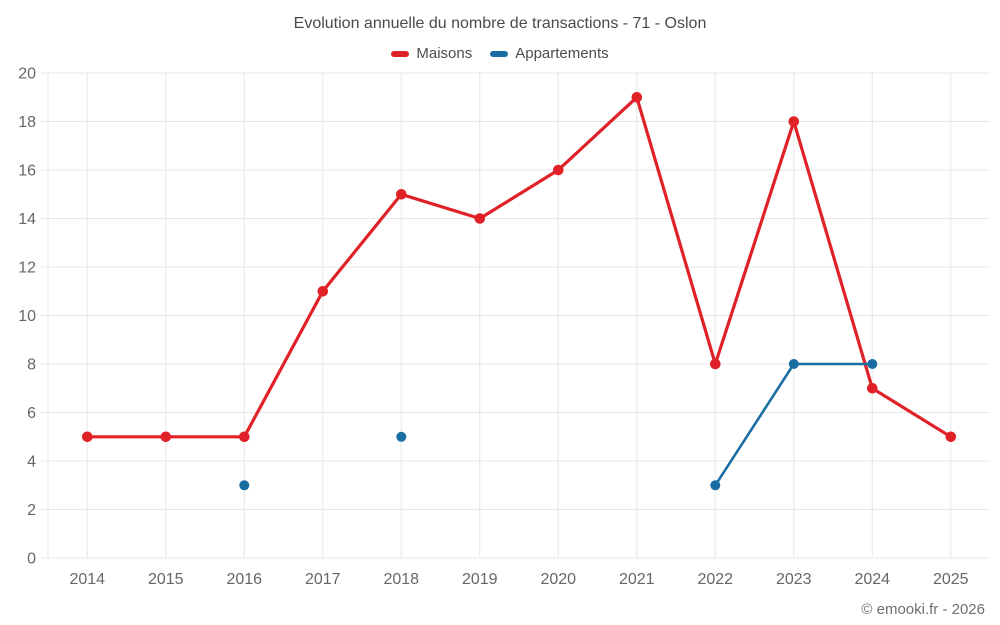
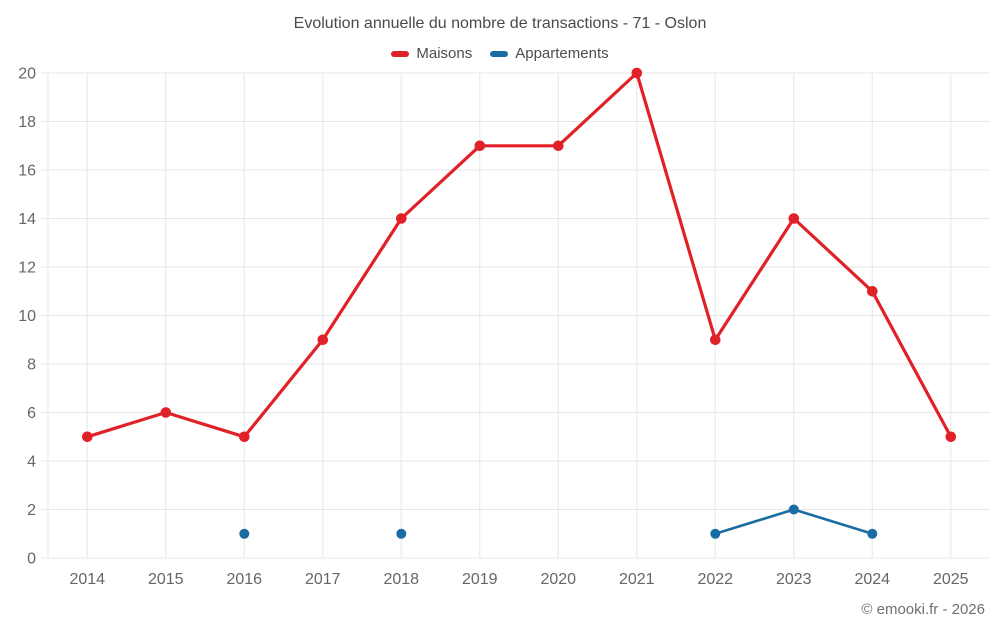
Maisons/2015: 5 -> 6
Appartements/2016: 3 -> 1
Maisons/2017: 11 -> 9
Maisons/2018: 15 -> 14
Appartements/2018: 5 -> 1
Maisons/2019: 14 -> 17
Maisons/2020: 16 -> 17
Maisons/2021: 19 -> 20
Maisons/2022: 8 -> 9
Appartements/2022: 3 -> 1
Maisons/2023: 18 -> 14
Appartements/2023: 8 -> 2
Maisons/2024: 7 -> 11
Appartements/2024: 8 -> 1
